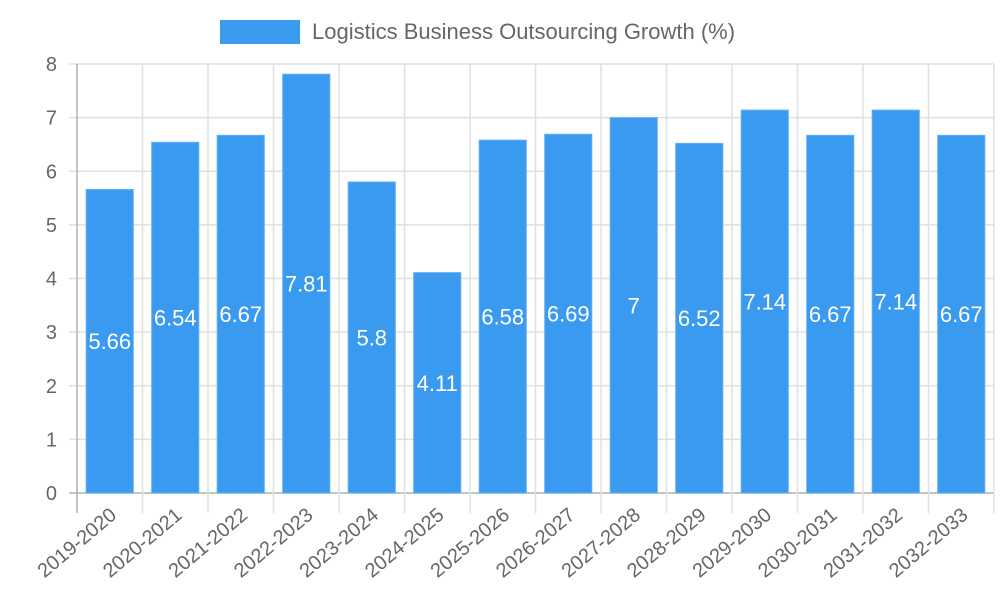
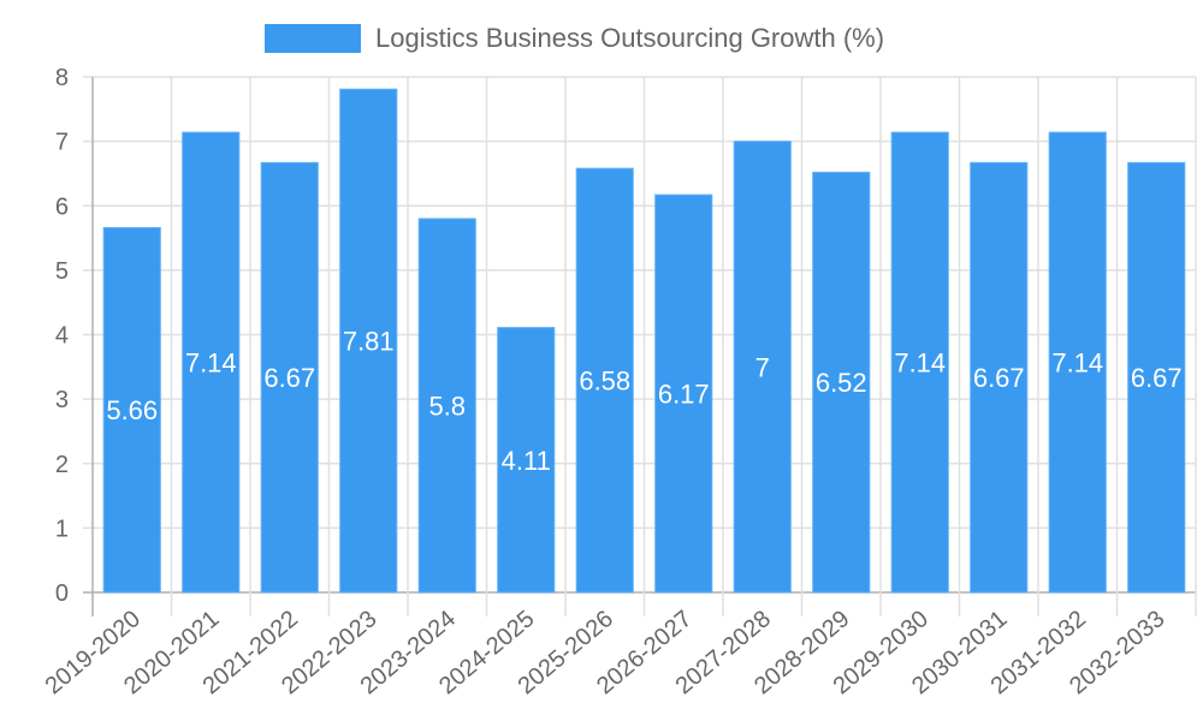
2020-2021: 6.54 -> 7.14
2026-2027: 6.69 -> 6.17
